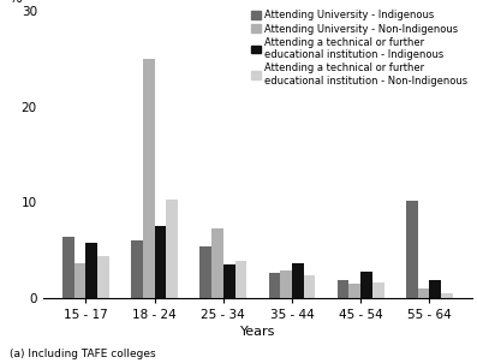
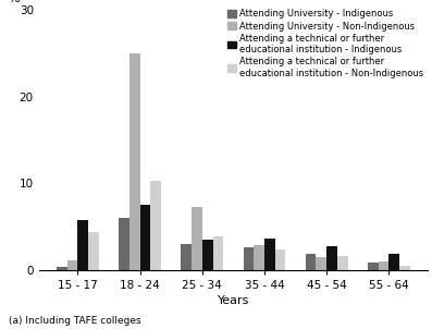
Attending University - Indigenous/15 - 17: 6.4 -> 0.3
Attending University - Non-Indigenous/15 - 17: 3.6 -> 1.1
Attending University - Indigenous/25 - 34: 5.4 -> 3.0
Attending University - Indigenous/55 - 64: 10.2 -> 0.8
